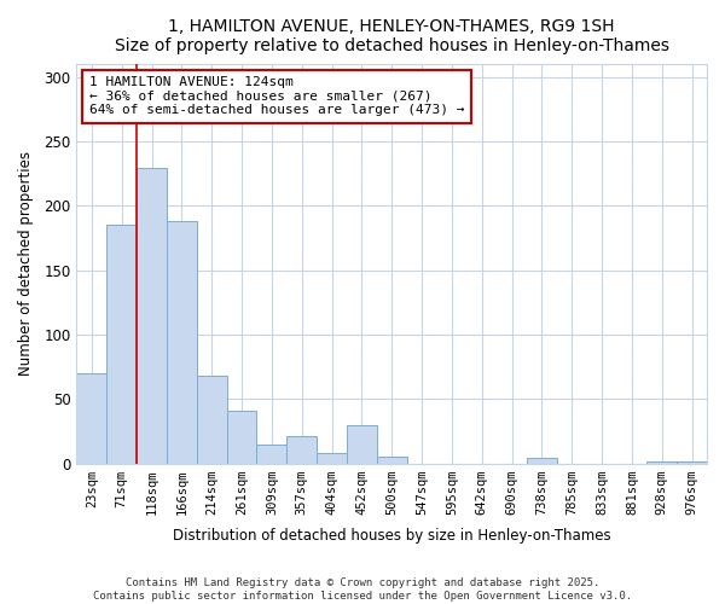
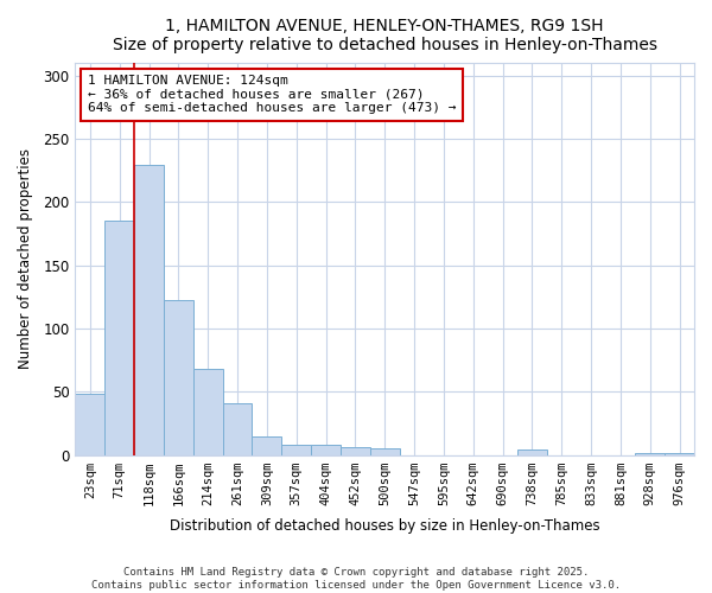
23sqm: 70 -> 48
166sqm: 188 -> 123
357sqm: 21 -> 8
452sqm: 30 -> 6
